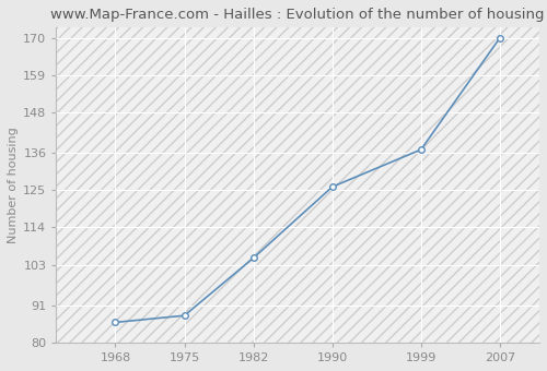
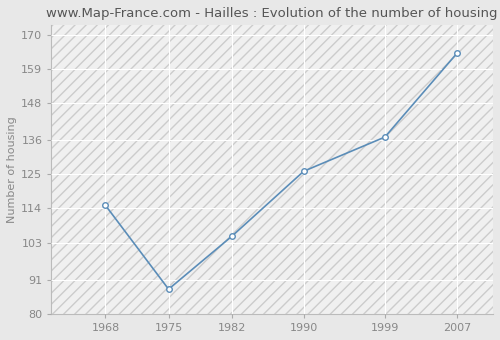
1968: 86 -> 115
2007: 170 -> 164
